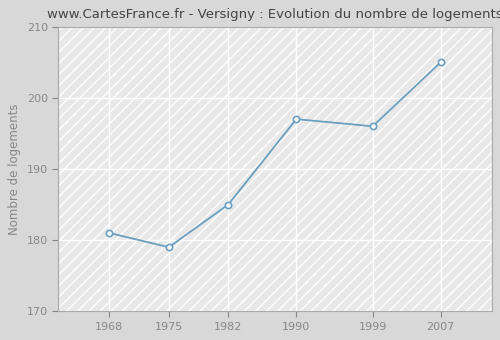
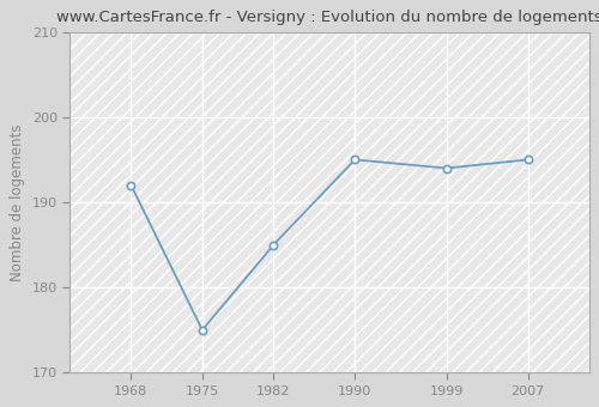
1968: 181 -> 192
1975: 179 -> 175
1990: 197 -> 195
1999: 196 -> 194
2007: 205 -> 195
